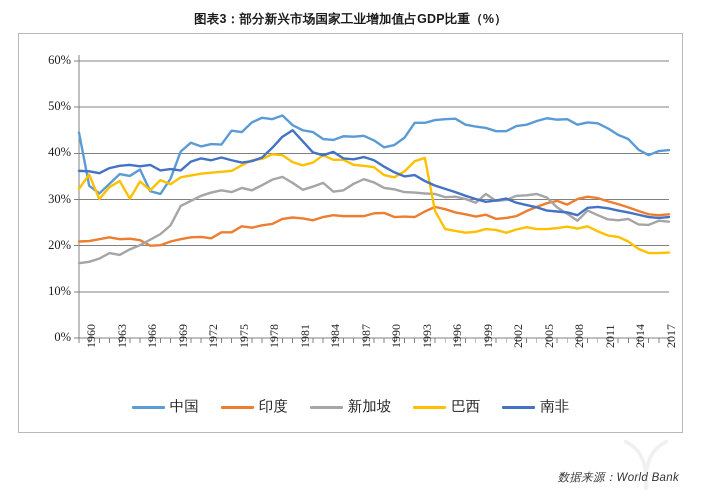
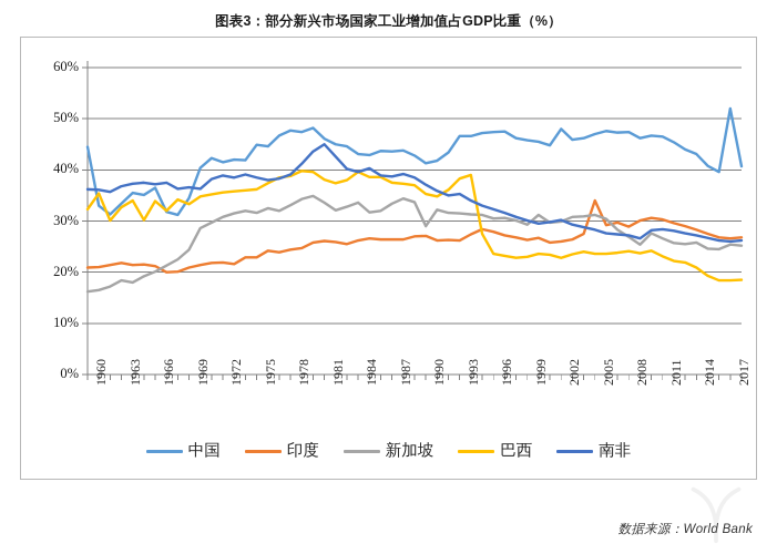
新加坡/1990: 32% -> 29%
中国/2002: 45% -> 48%
印度/2005: 28% -> 34%
中国/2017: 40% -> 52%
